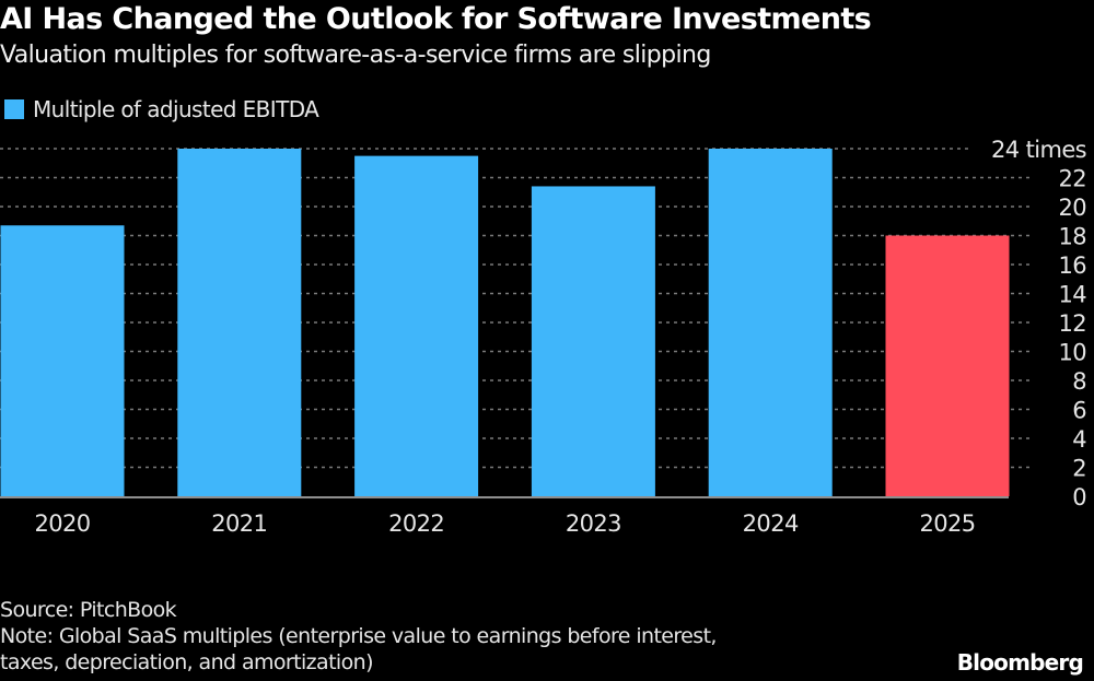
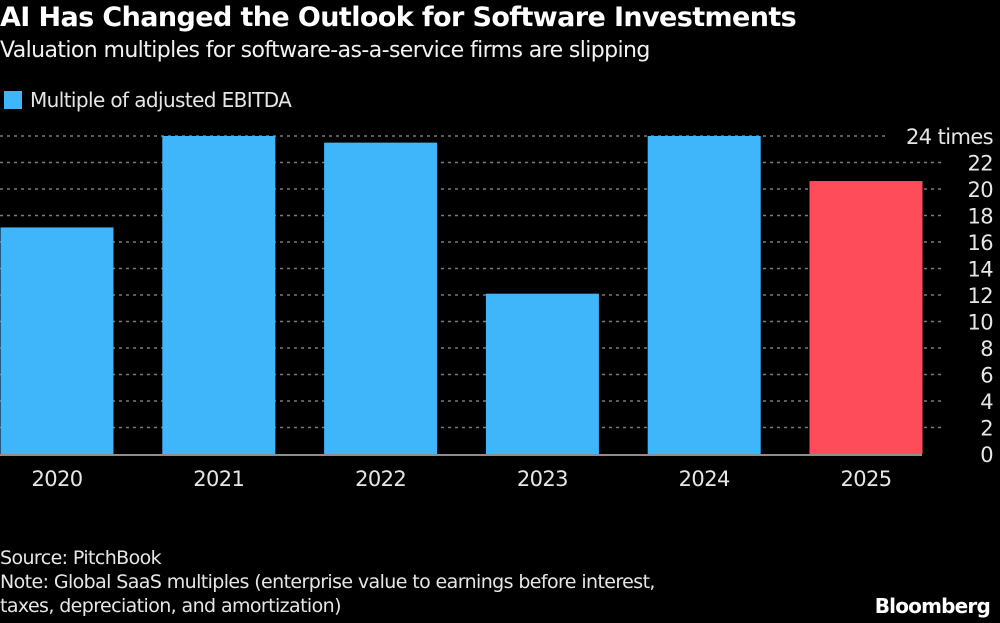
2020: 18.7 -> 17.1
2023: 21.4 -> 12.1
2025: 18.0 -> 20.6
